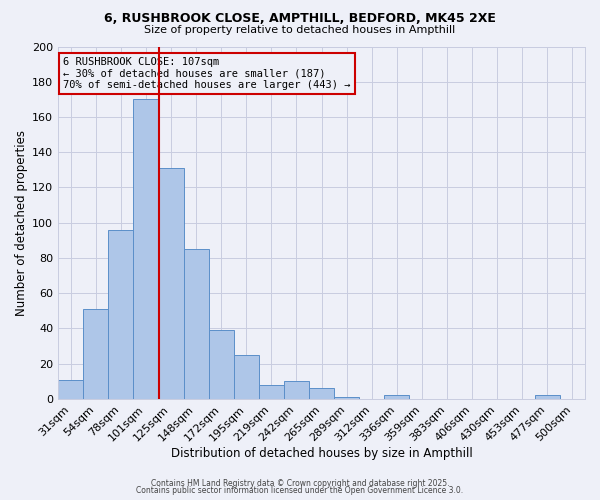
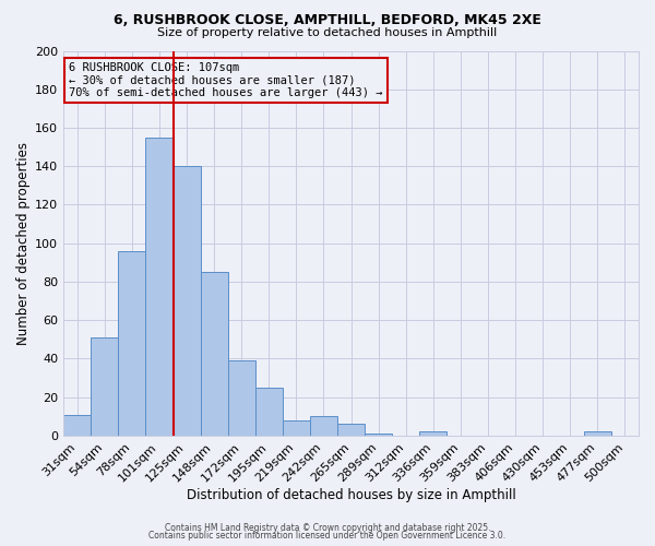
101sqm: 170 -> 155
125sqm: 131 -> 140
